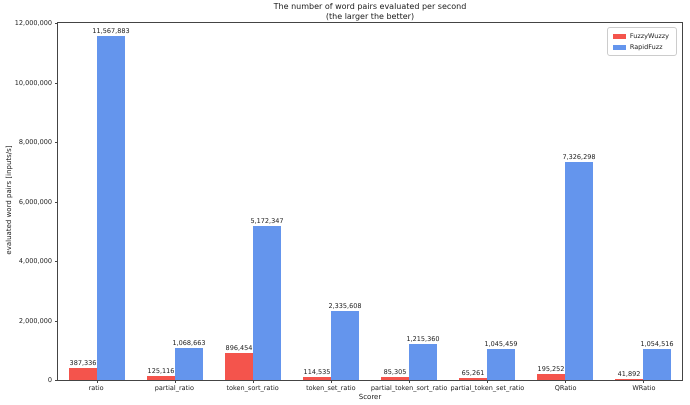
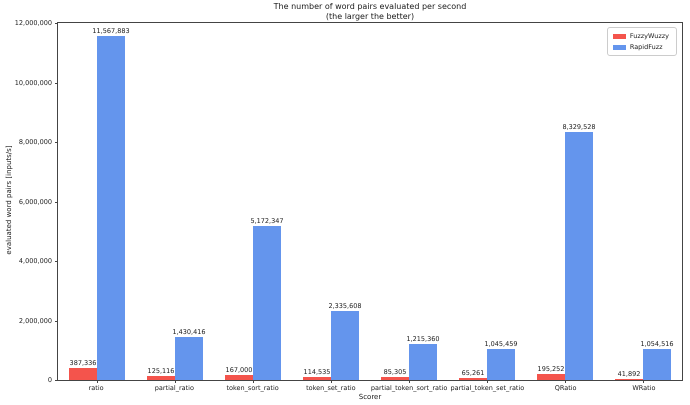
RapidFuzz/partial_ratio: 1,068,663 -> 1,430,416
FuzzyWuzzy/token_sort_ratio: 896,454 -> 167,000
RapidFuzz/QRatio: 7,326,298 -> 8,329,528
